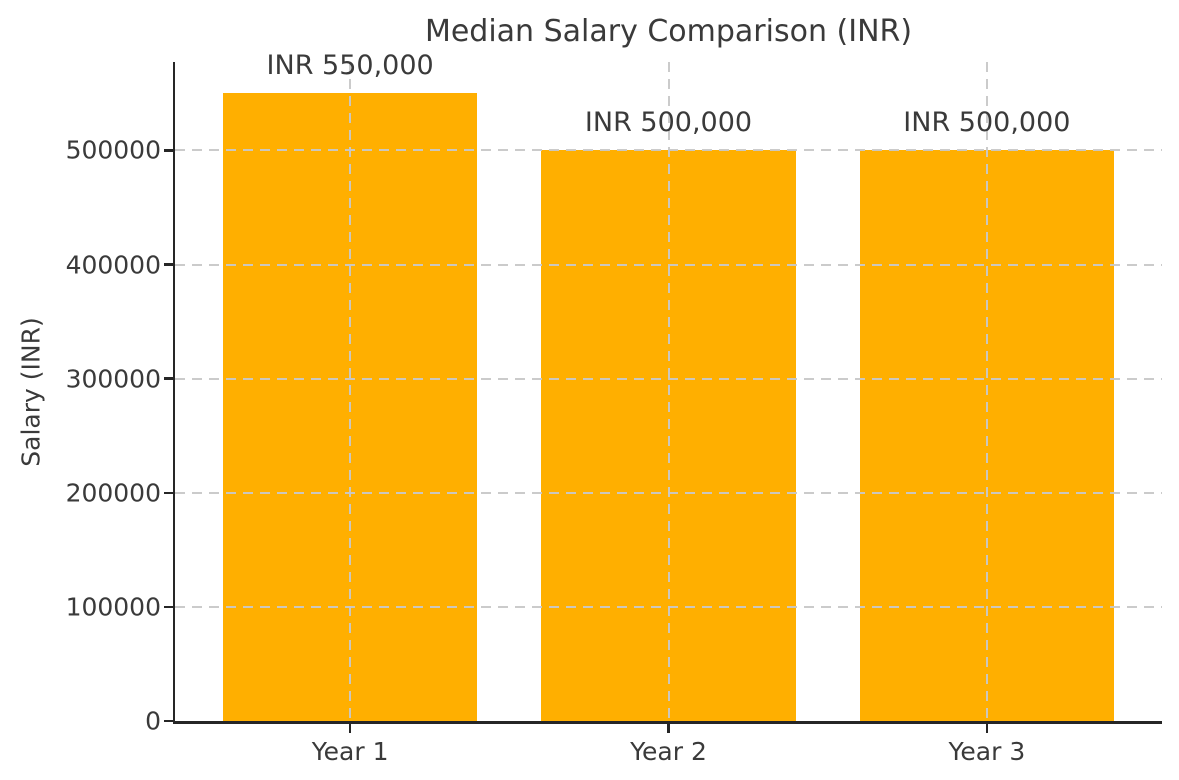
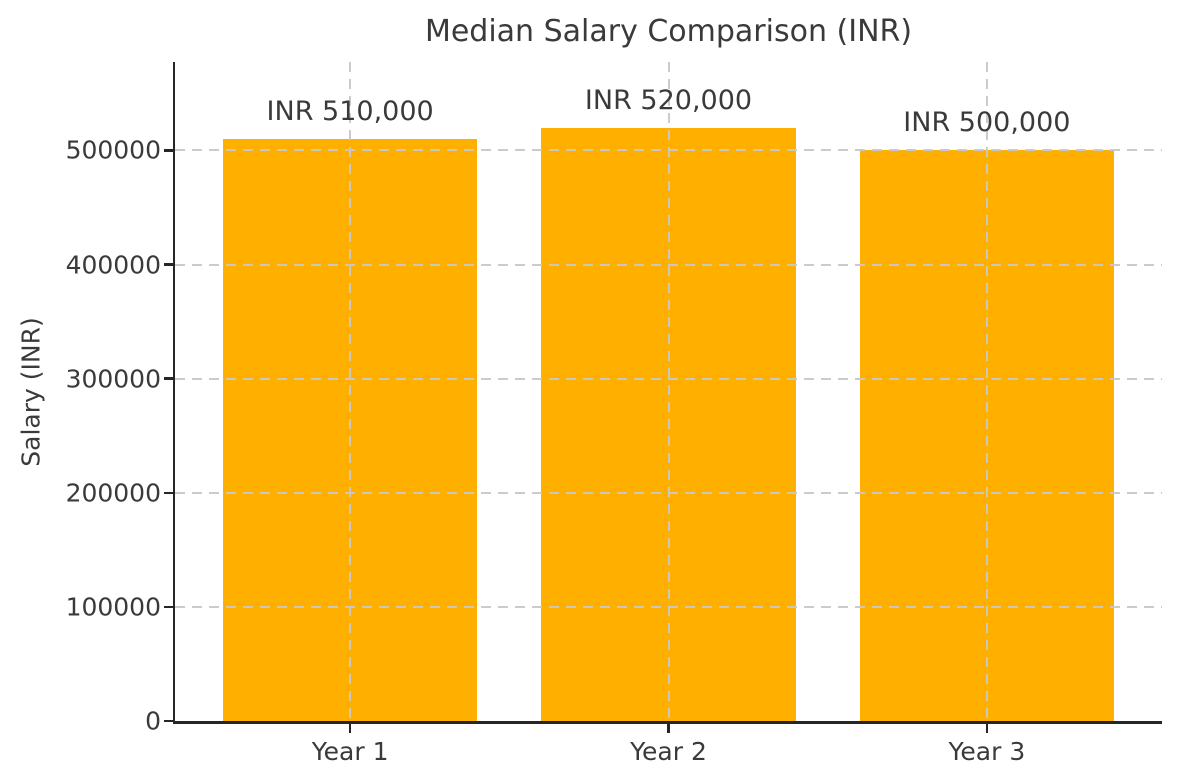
Year 1: 550,000 -> 510,000
Year 2: 500,000 -> 520,000
